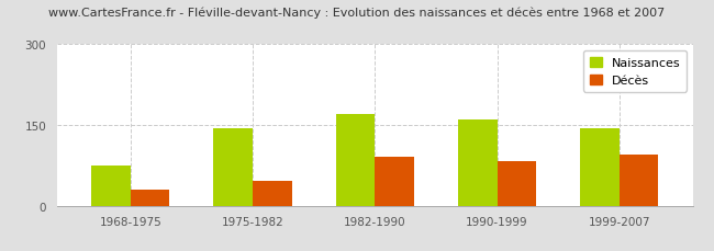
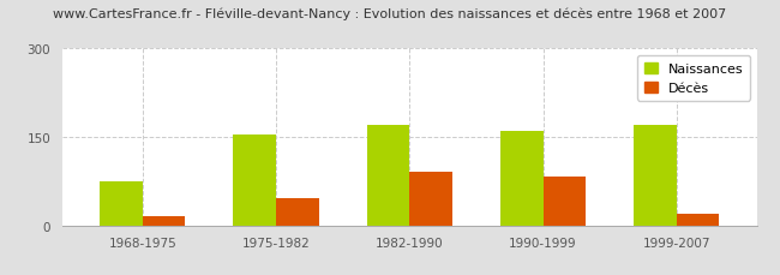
Décès/1968-1975: 30 -> 15
Naissances/1975-1982: 144 -> 155
Naissances/1999-2007: 144 -> 170
Décès/1999-2007: 95 -> 20
